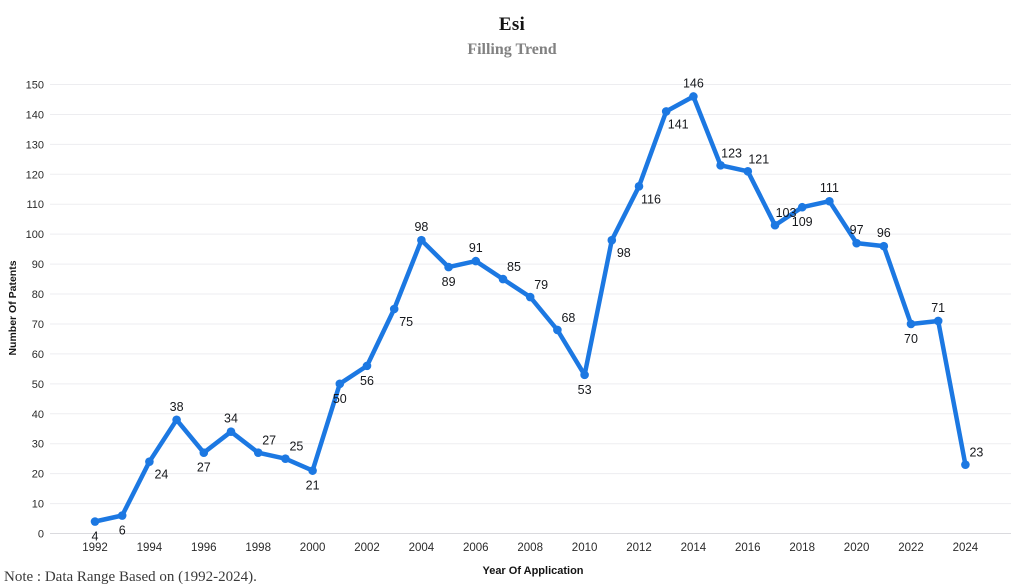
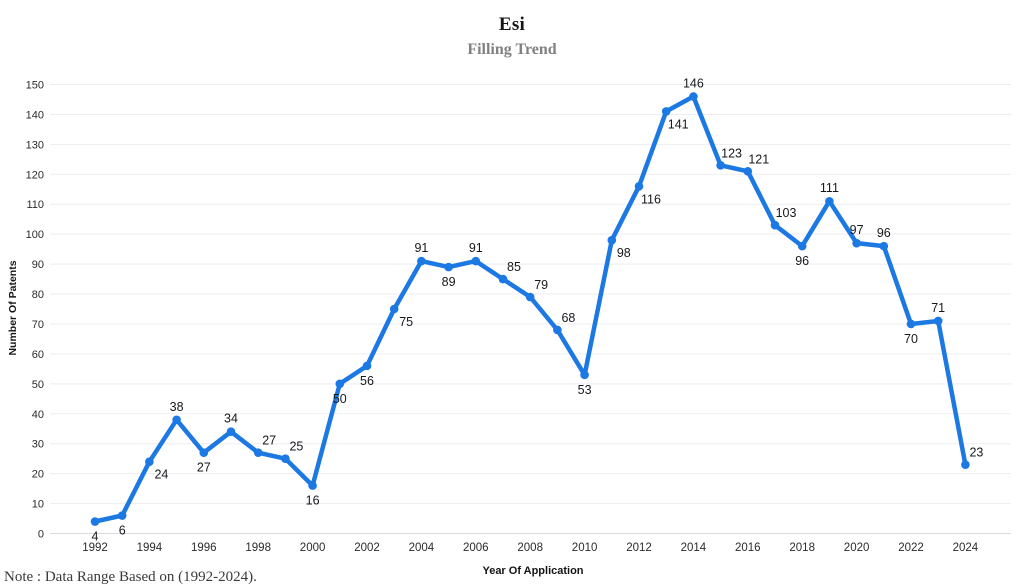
2000: 21 -> 16
2004: 98 -> 91
2018: 109 -> 96
